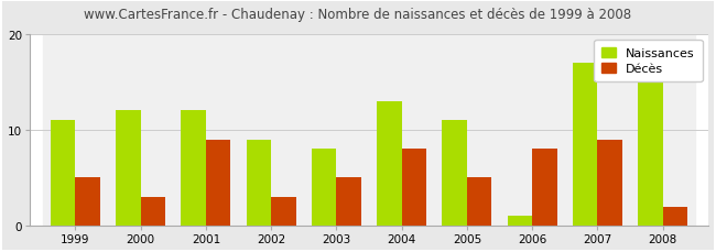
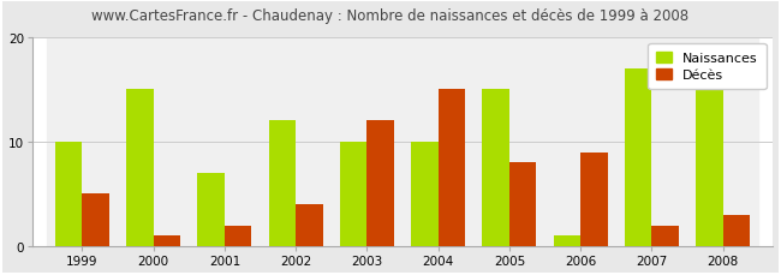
Naissances/1999: 11 -> 10
Naissances/2000: 12 -> 15
Décès/2000: 3 -> 1
Naissances/2001: 12 -> 7
Décès/2001: 9 -> 2
Naissances/2002: 9 -> 12
Décès/2002: 3 -> 4
Naissances/2003: 8 -> 10
Décès/2003: 5 -> 12
Naissances/2004: 13 -> 10
Décès/2004: 8 -> 15
Naissances/2005: 11 -> 15
Décès/2005: 5 -> 8
Décès/2006: 8 -> 9
Décès/2007: 9 -> 2
Décès/2008: 2 -> 3
